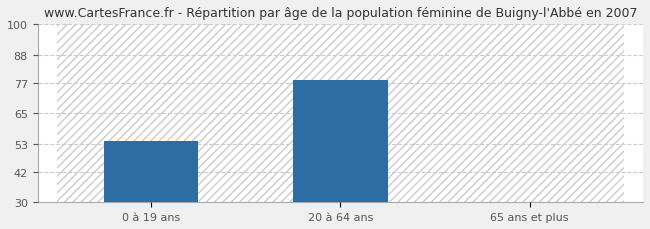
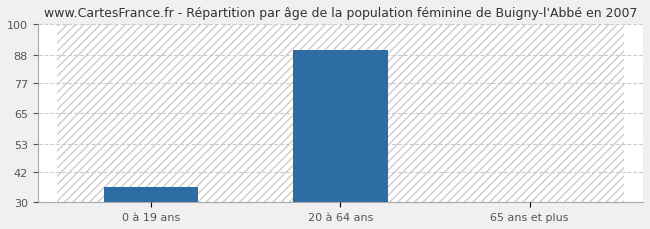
0 à 19 ans: 54 -> 36
20 à 64 ans: 78 -> 90
